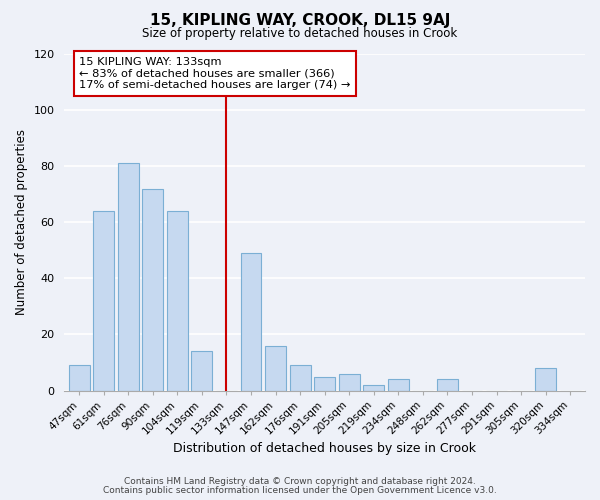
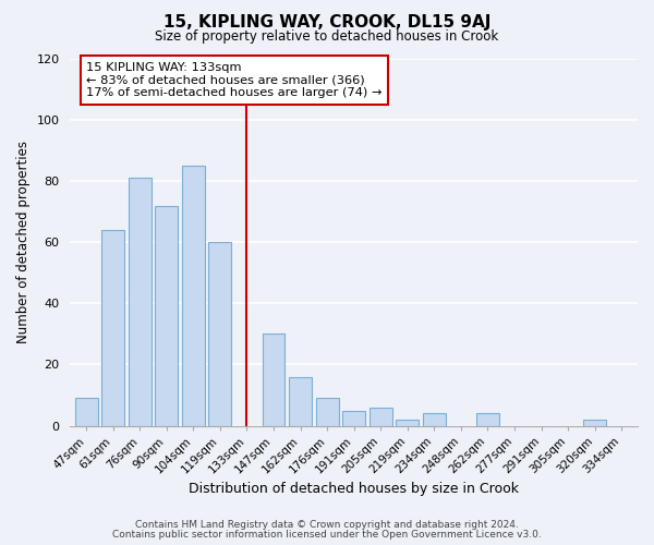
104sqm: 64 -> 85
119sqm: 14 -> 60
147sqm: 49 -> 30
320sqm: 8 -> 2
